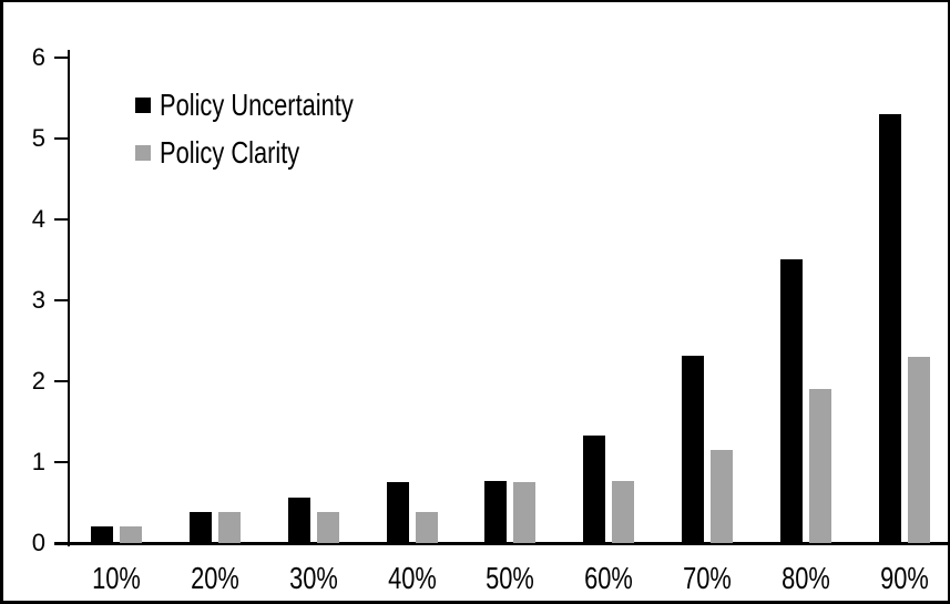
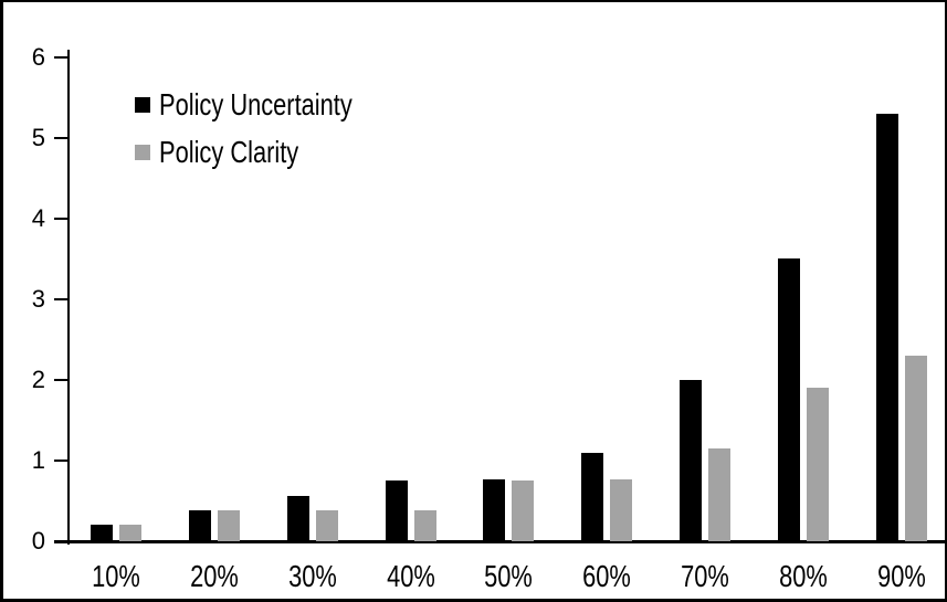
Policy Uncertainty/60%: 1.3 -> 1.1
Policy Uncertainty/70%: 2.3 -> 2.0
